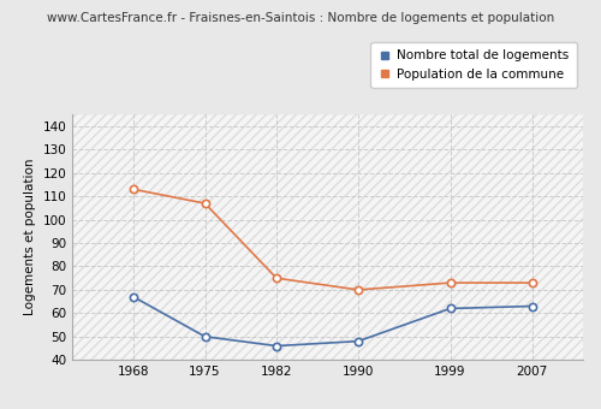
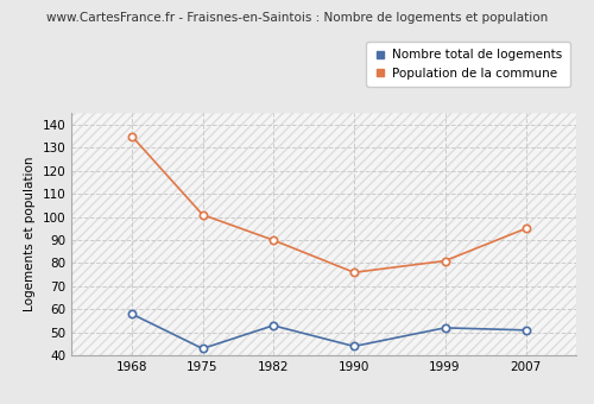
Nombre total de logements/1968: 67 -> 58
Population de la commune/1968: 113 -> 135
Nombre total de logements/1975: 50 -> 43
Population de la commune/1975: 107 -> 101
Nombre total de logements/1982: 46 -> 53
Population de la commune/1982: 75 -> 90
Nombre total de logements/1990: 48 -> 44
Population de la commune/1990: 70 -> 76
Nombre total de logements/1999: 62 -> 52
Population de la commune/1999: 73 -> 81
Nombre total de logements/2007: 63 -> 51
Population de la commune/2007: 73 -> 95
